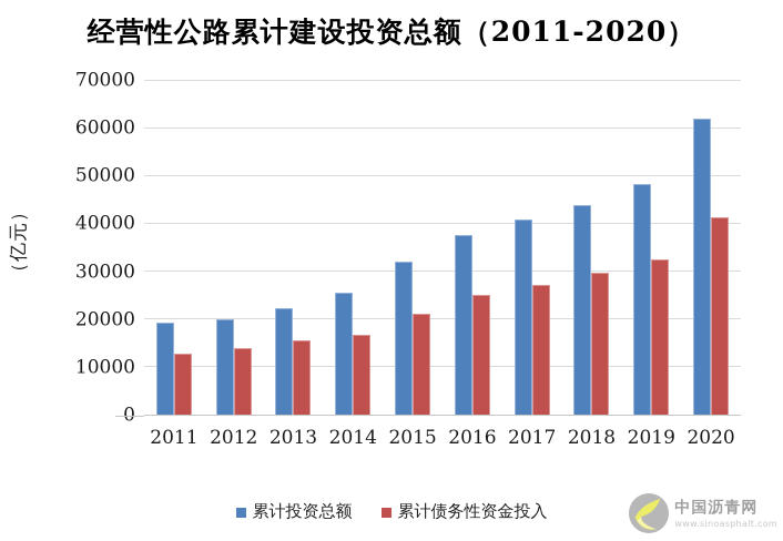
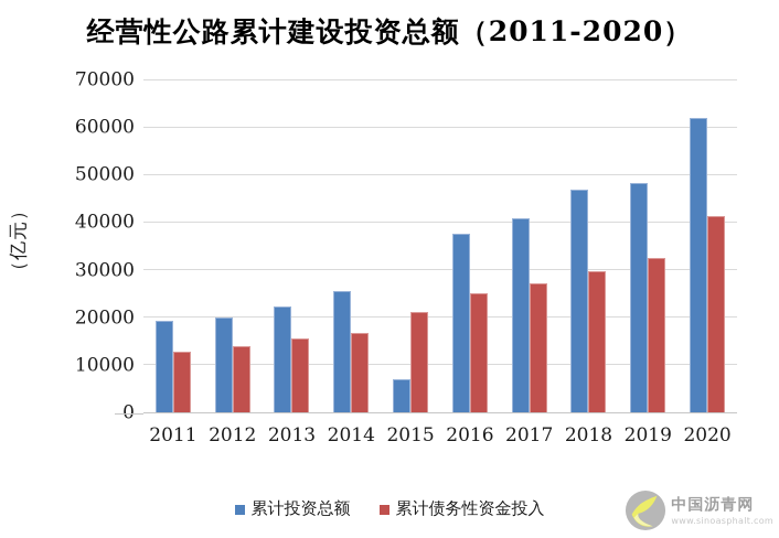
累计投资总额/2015: 32000 -> 7000
累计投资总额/2018: 44000 -> 47000
